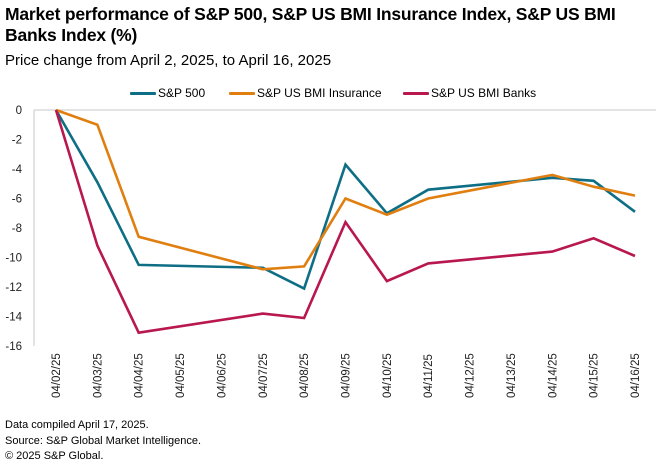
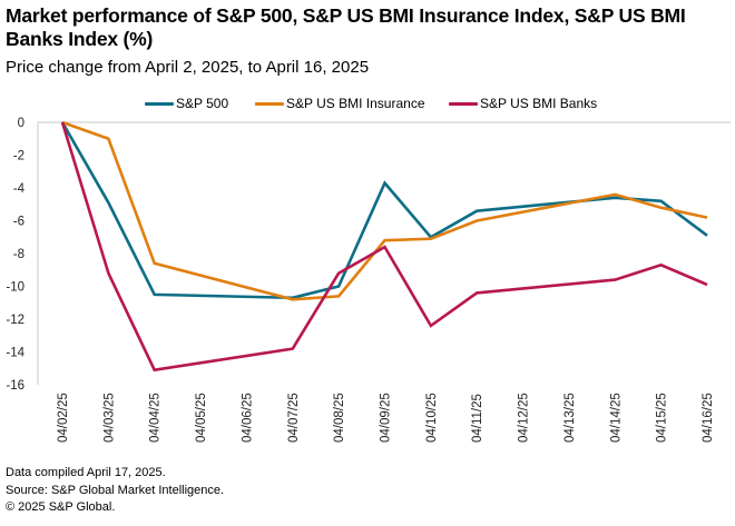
S&P 500/04/08/25: -12.1 -> -10.0
S&P US BMI Banks/04/08/25: -14.1 -> -9.2
S&P US BMI Insurance/04/09/25: -6.0 -> -7.2
S&P US BMI Banks/04/10/25: -11.6 -> -12.4
